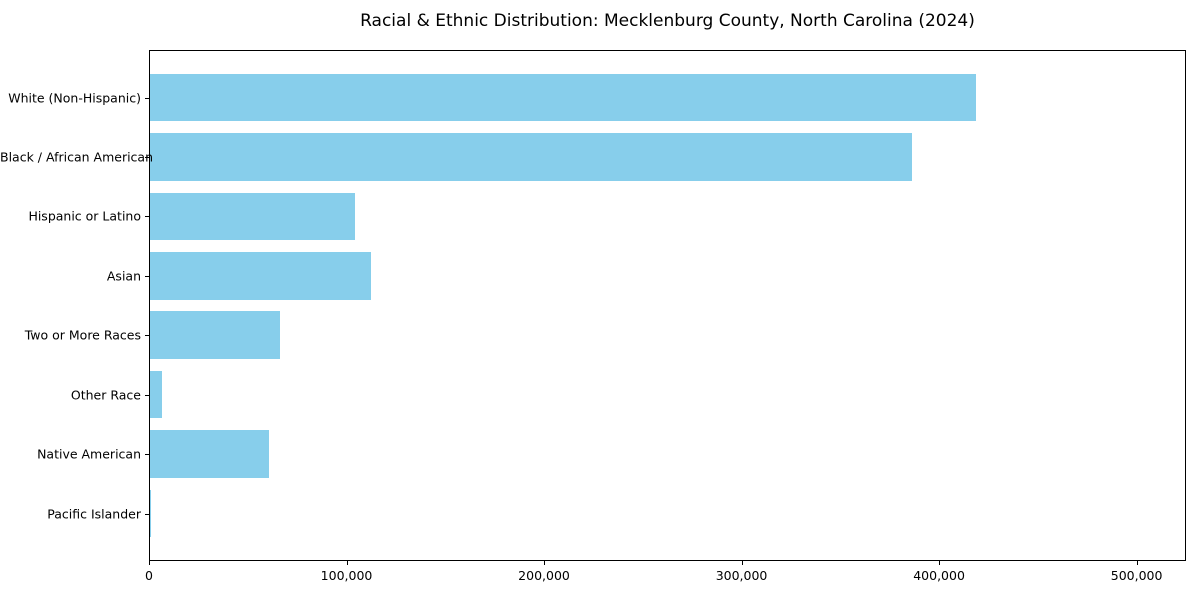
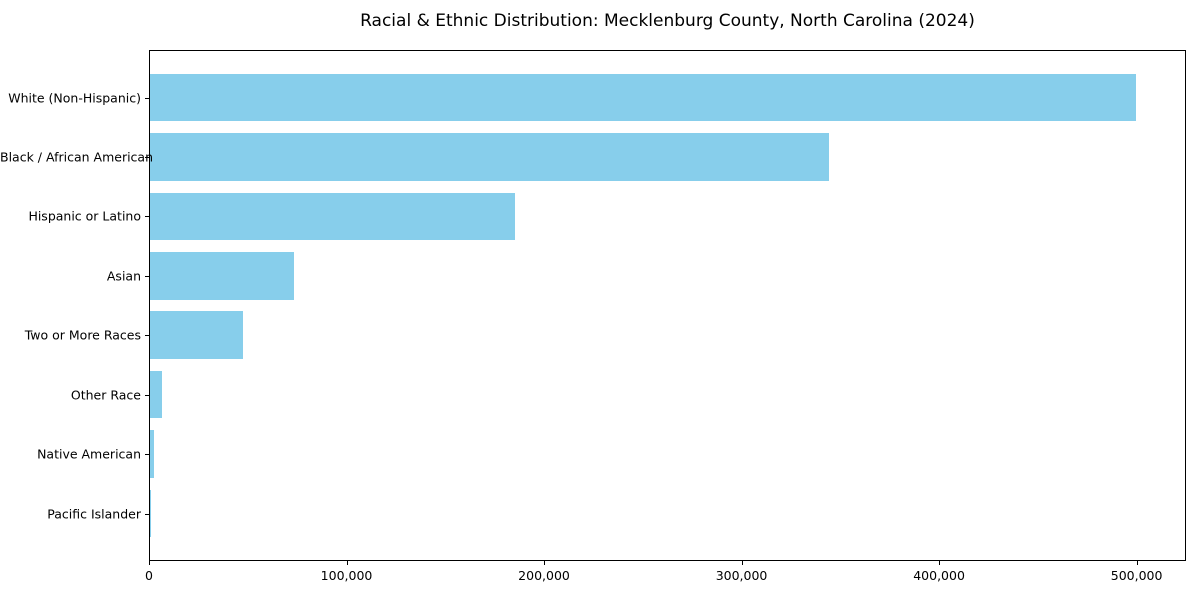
White (Non-Hispanic): 418000 -> 499000
Black / African American: 386000 -> 344000
Hispanic or Latino: 104000 -> 185000
Asian: 112000 -> 73000
Two or More Races: 66000 -> 47000
Native American: 60000 -> 2000
